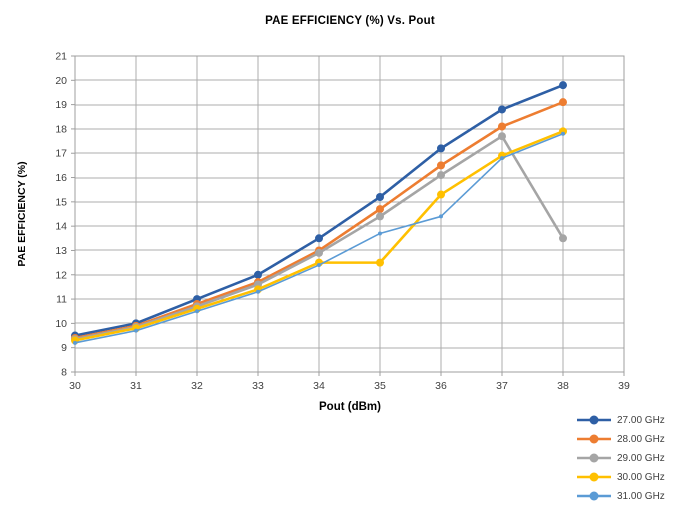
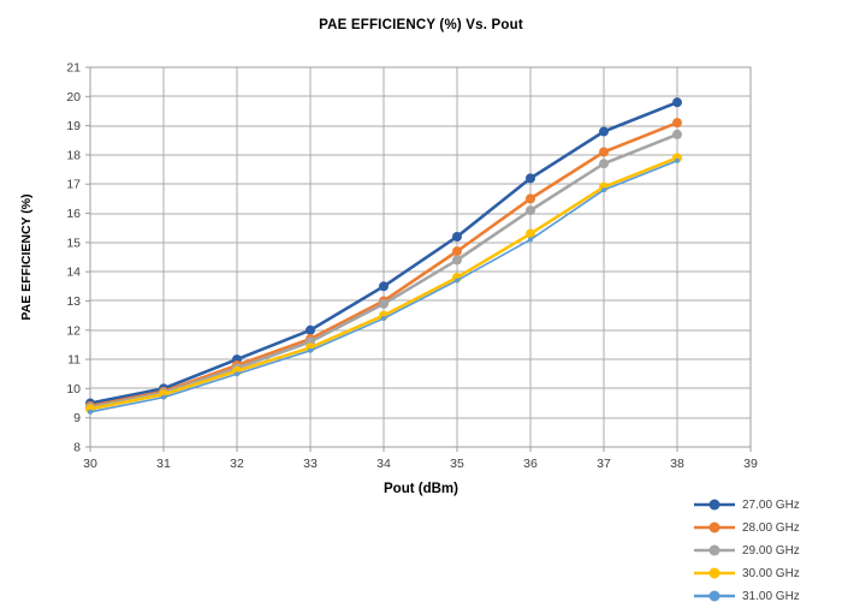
30.00 GHz/35: 12.5 -> 13.8
31.00 GHz/36: 14.4 -> 15.1
29.00 GHz/38: 13.5 -> 18.7
